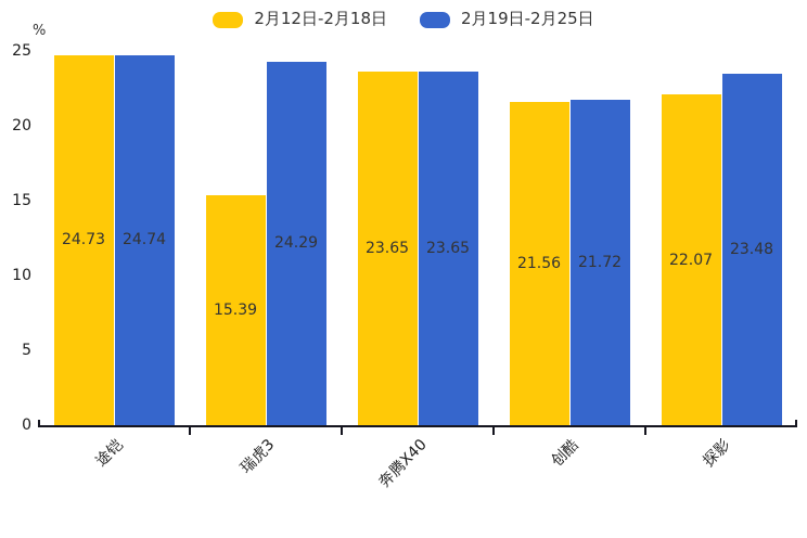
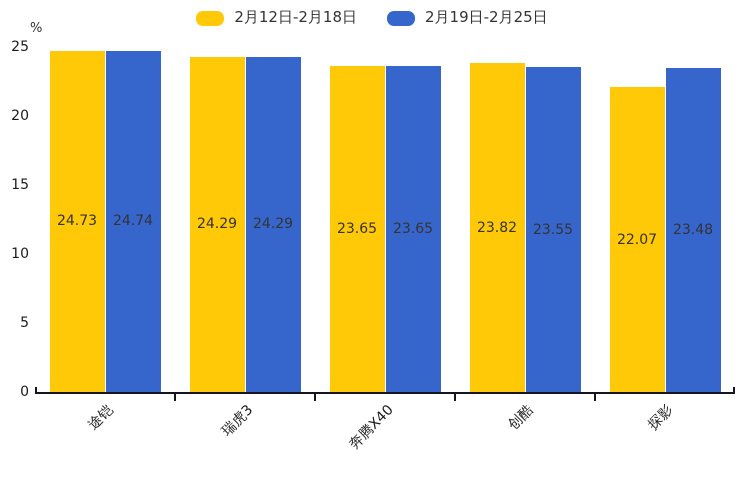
2月12日-2月18日/瑞虎3: 15.39 -> 24.29
2月12日-2月18日/创酷: 21.56 -> 23.82
2月19日-2月25日/创酷: 21.72 -> 23.55
